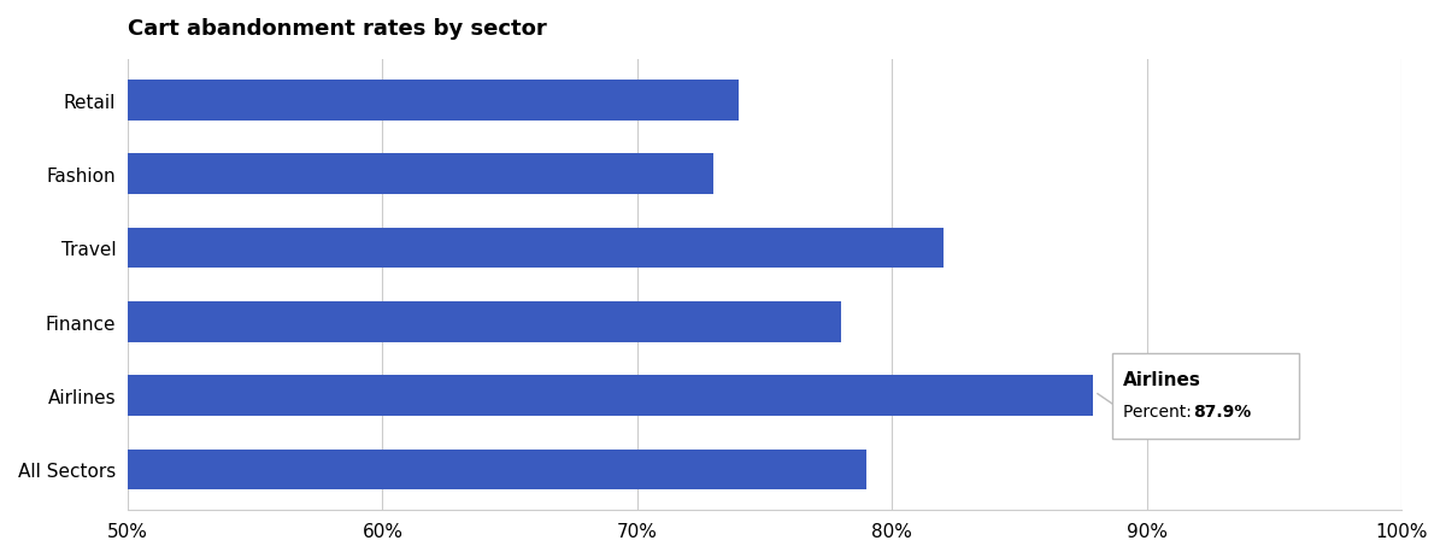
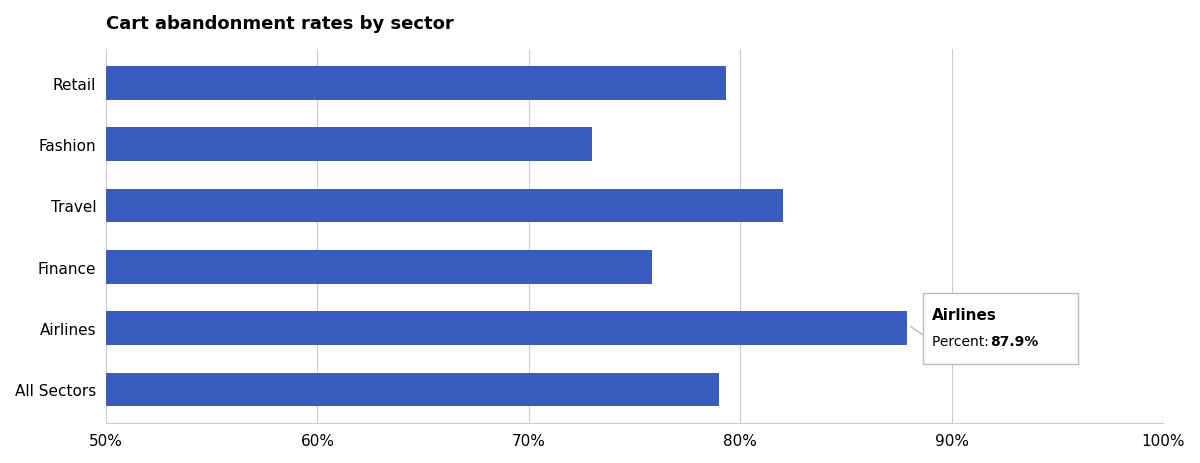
Retail: 74.0% -> 79.3%
Finance: 78.0% -> 75.8%
